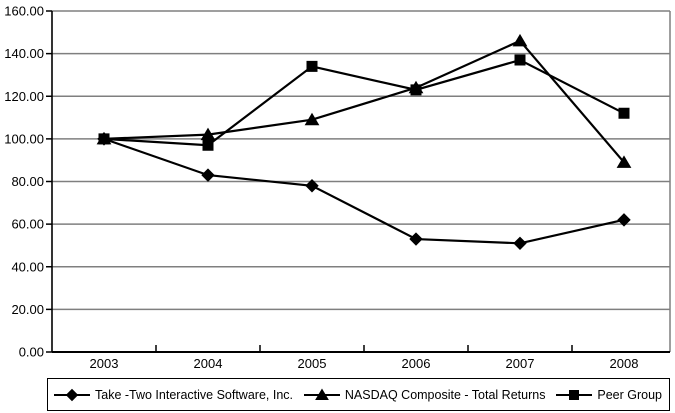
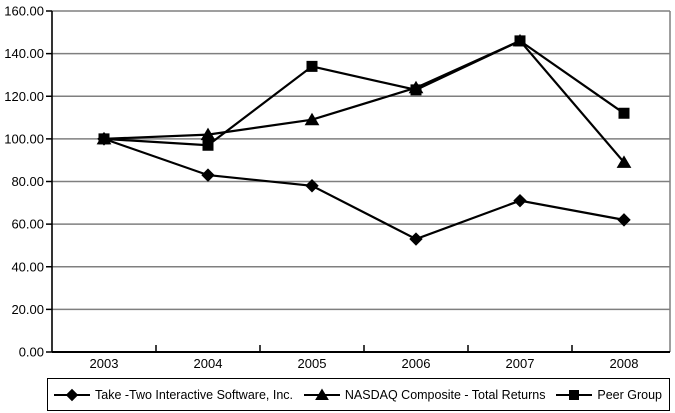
Take -Two Interactive Software, Inc./2007: 51 -> 71
Peer Group/2007: 137 -> 146
